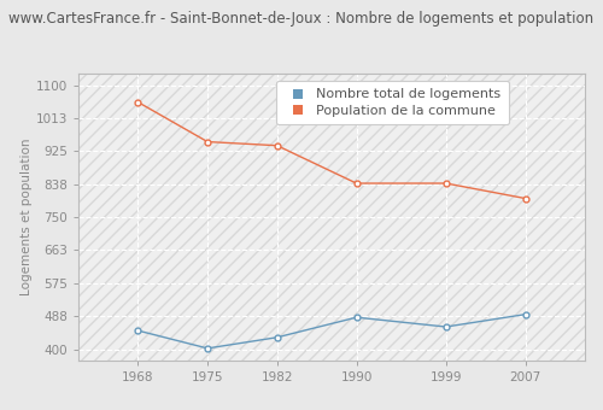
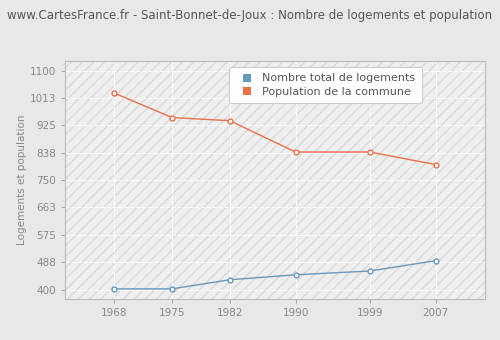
Nombre total de logements/1968: 450 -> 403
Population de la commune/1968: 1055 -> 1028
Nombre total de logements/1990: 485 -> 448
